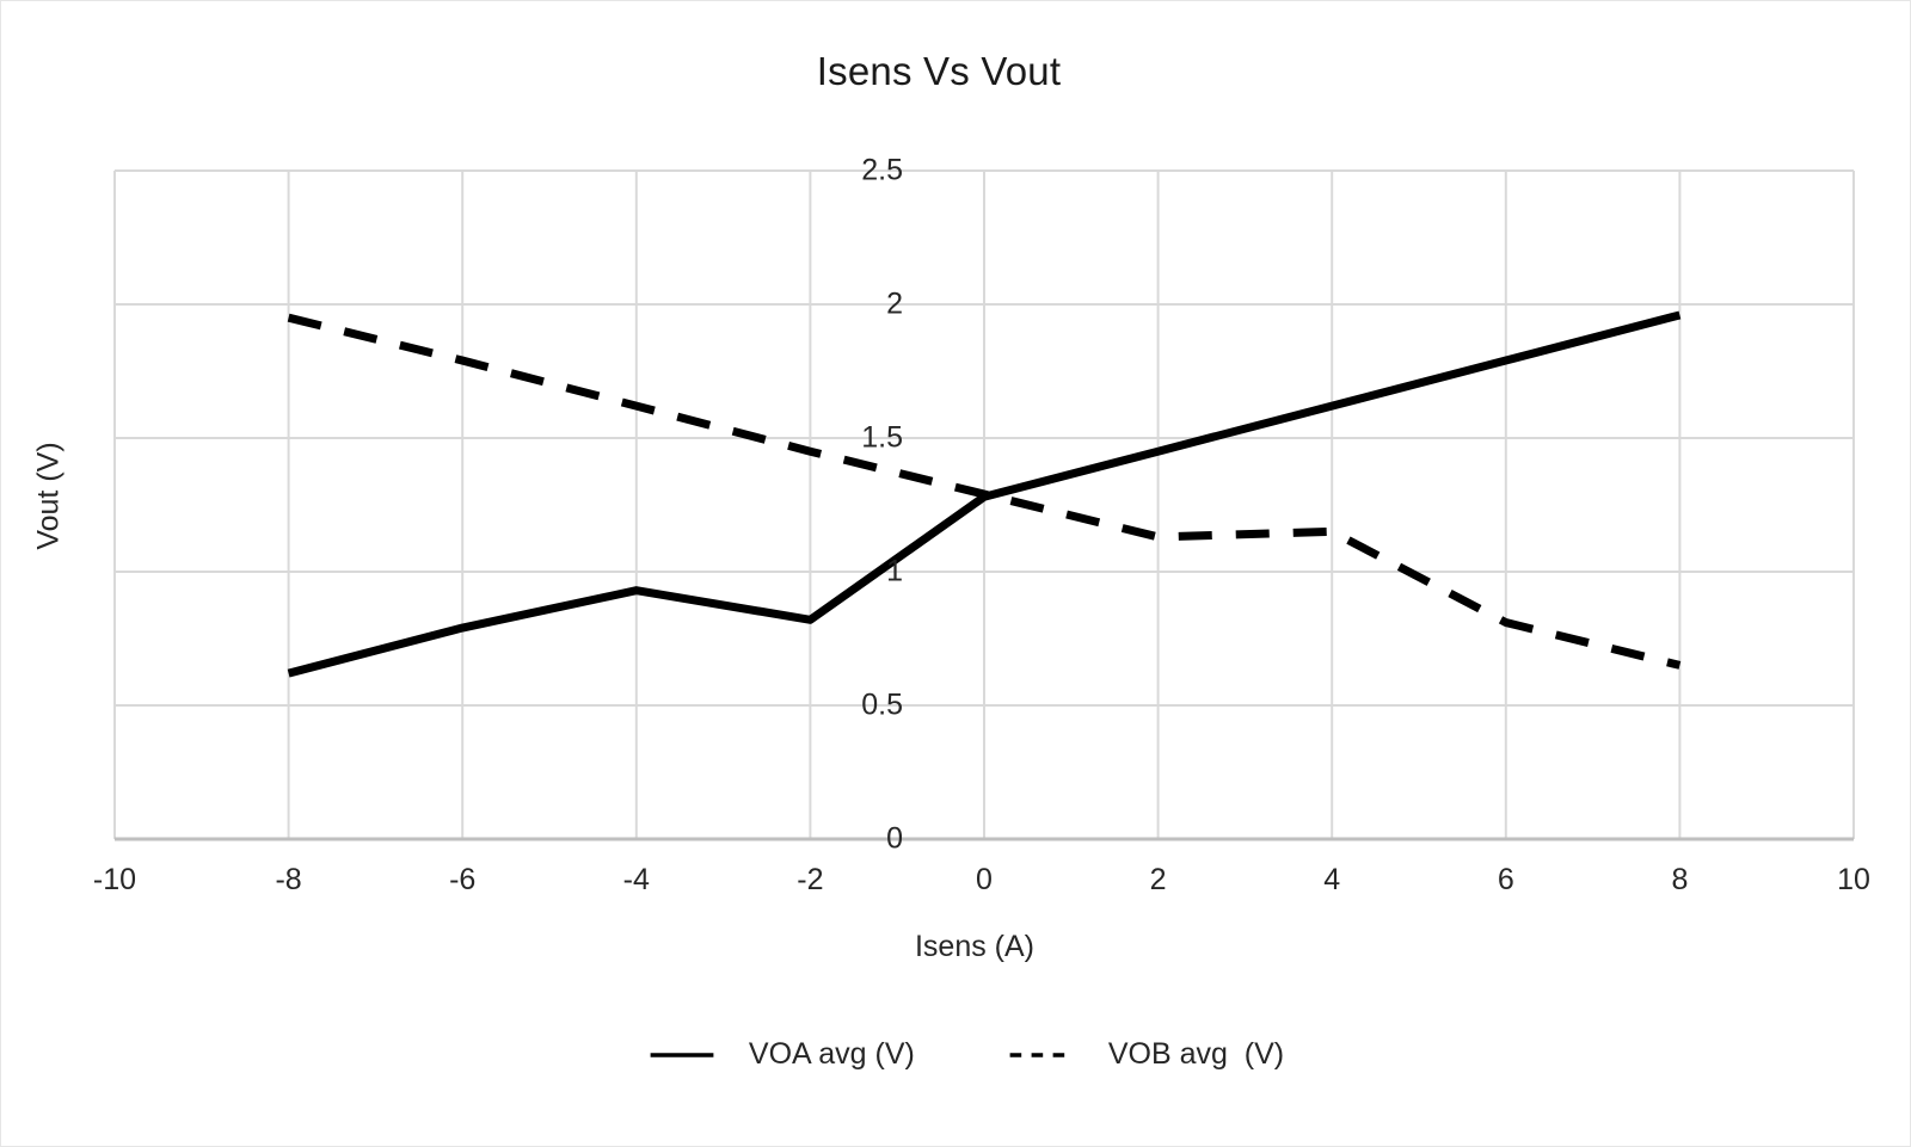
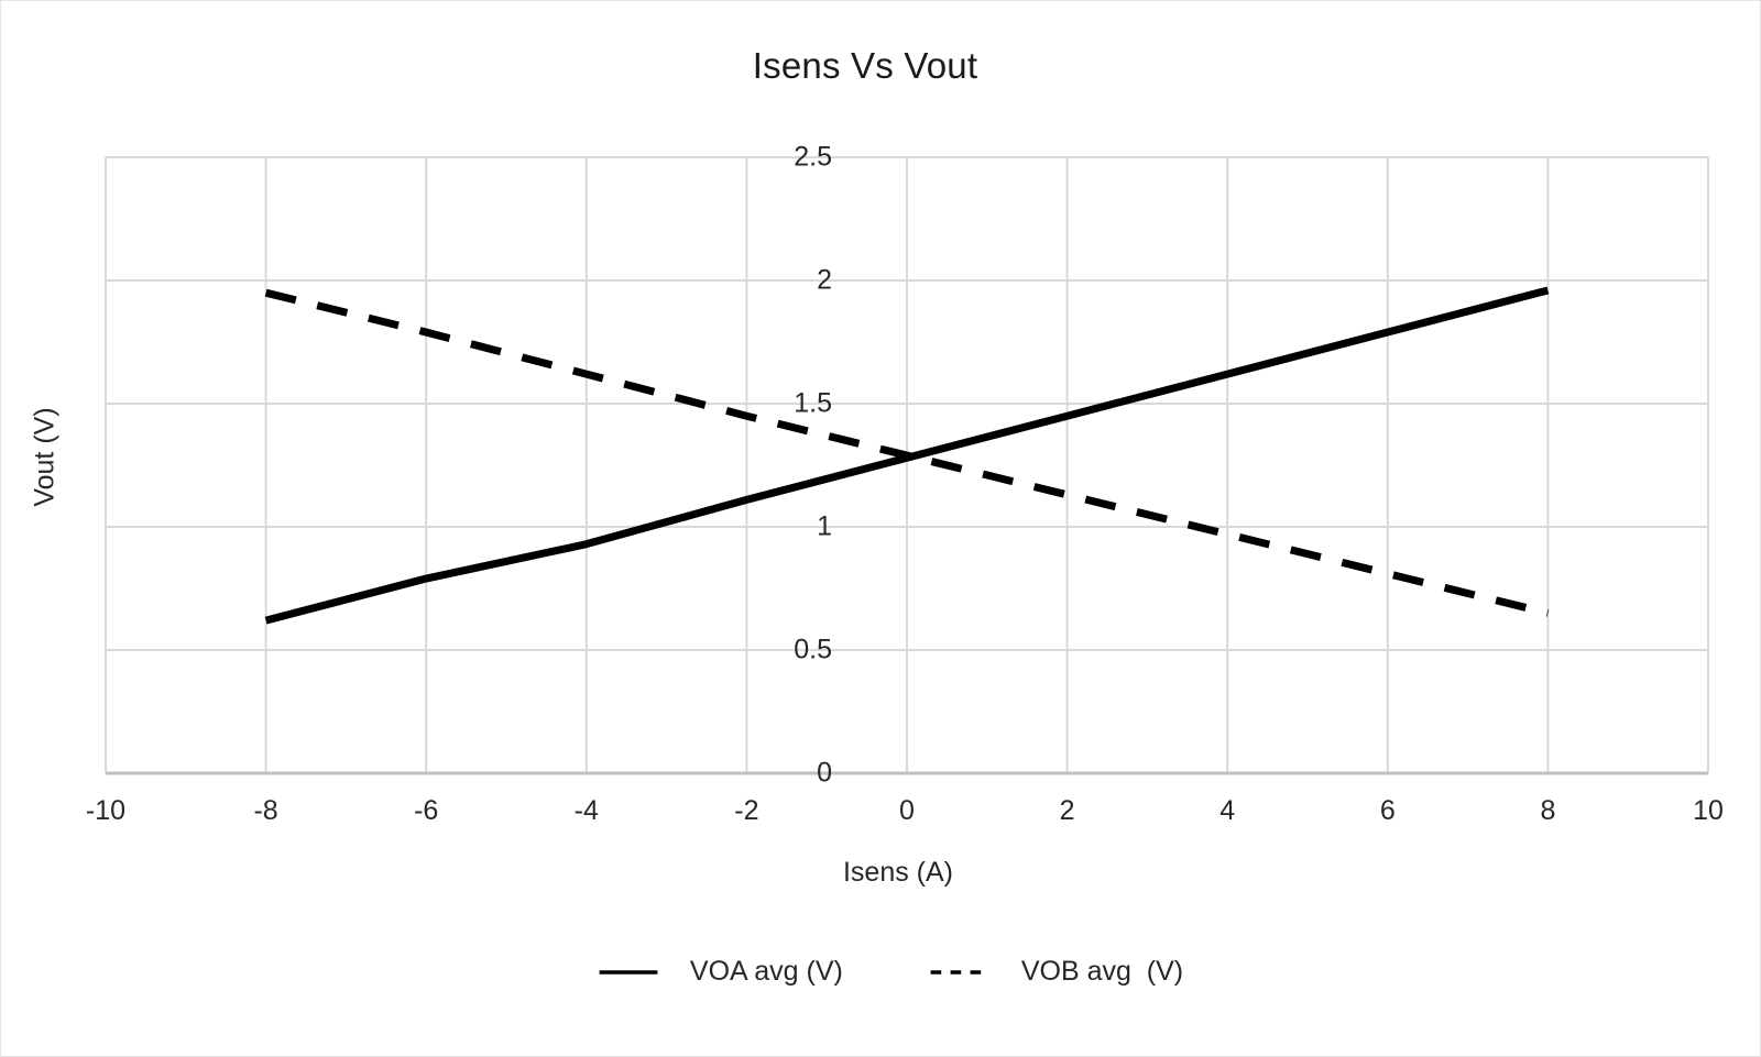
VOA avg (V)/-2: 0.82 -> 1.11
VOB avg (V)/4: 1.15 -> 0.97
